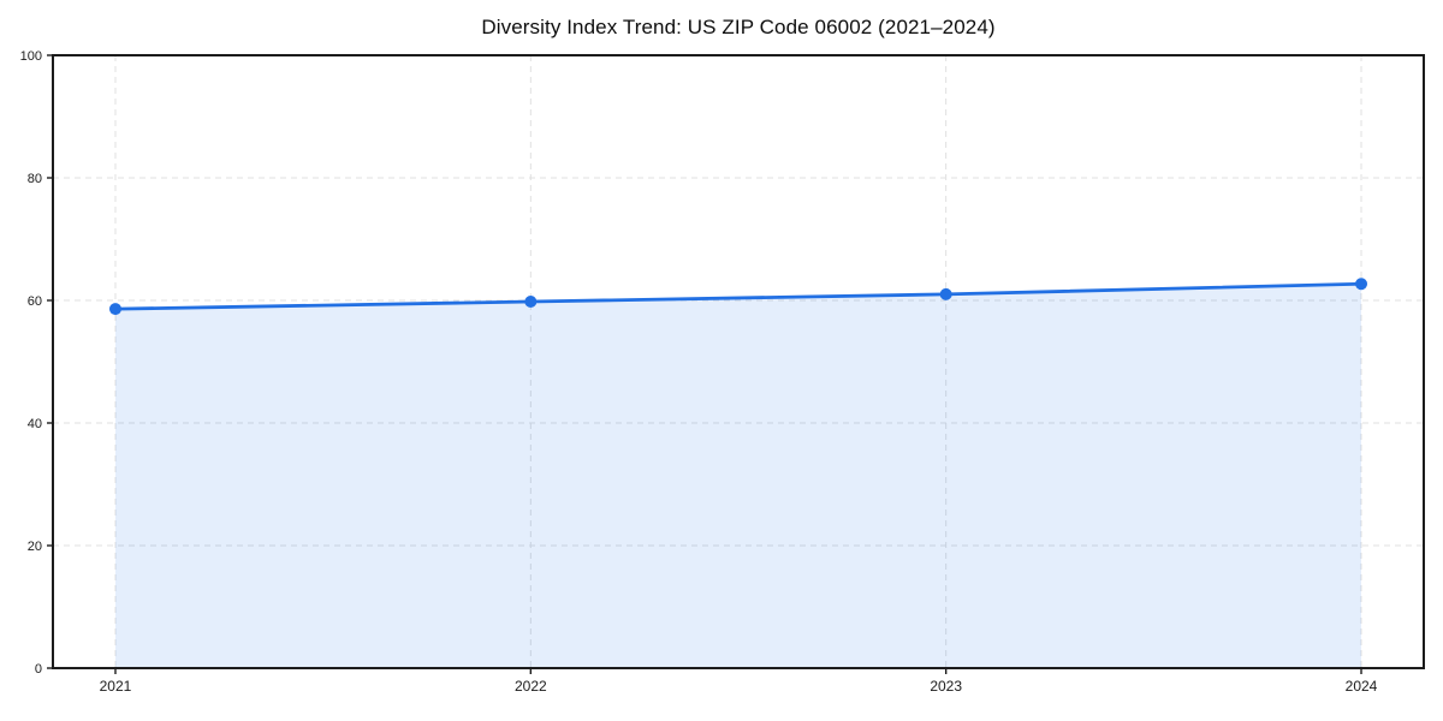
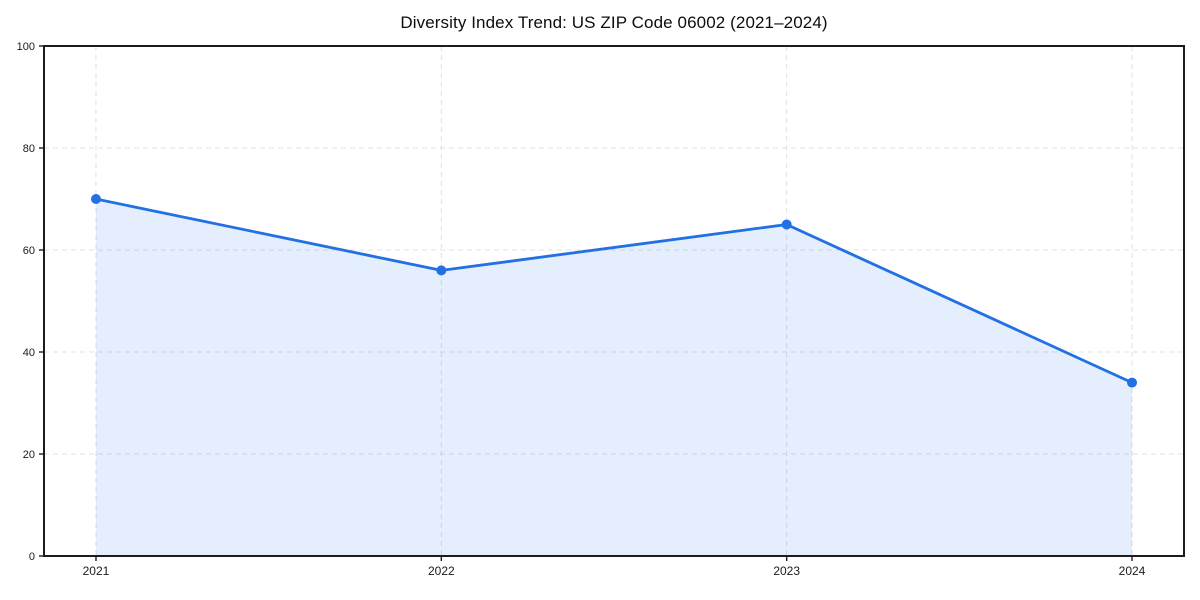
2021: 59 -> 70
2022: 60 -> 56
2023: 61 -> 65
2024: 63 -> 34
